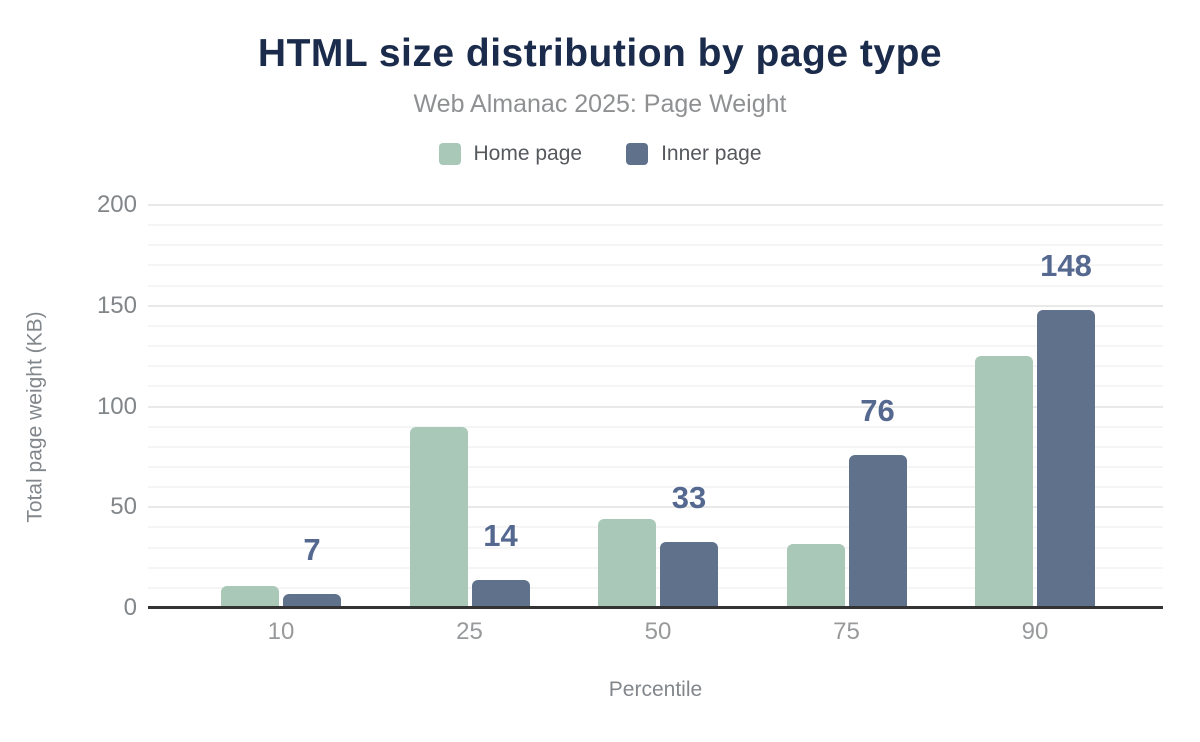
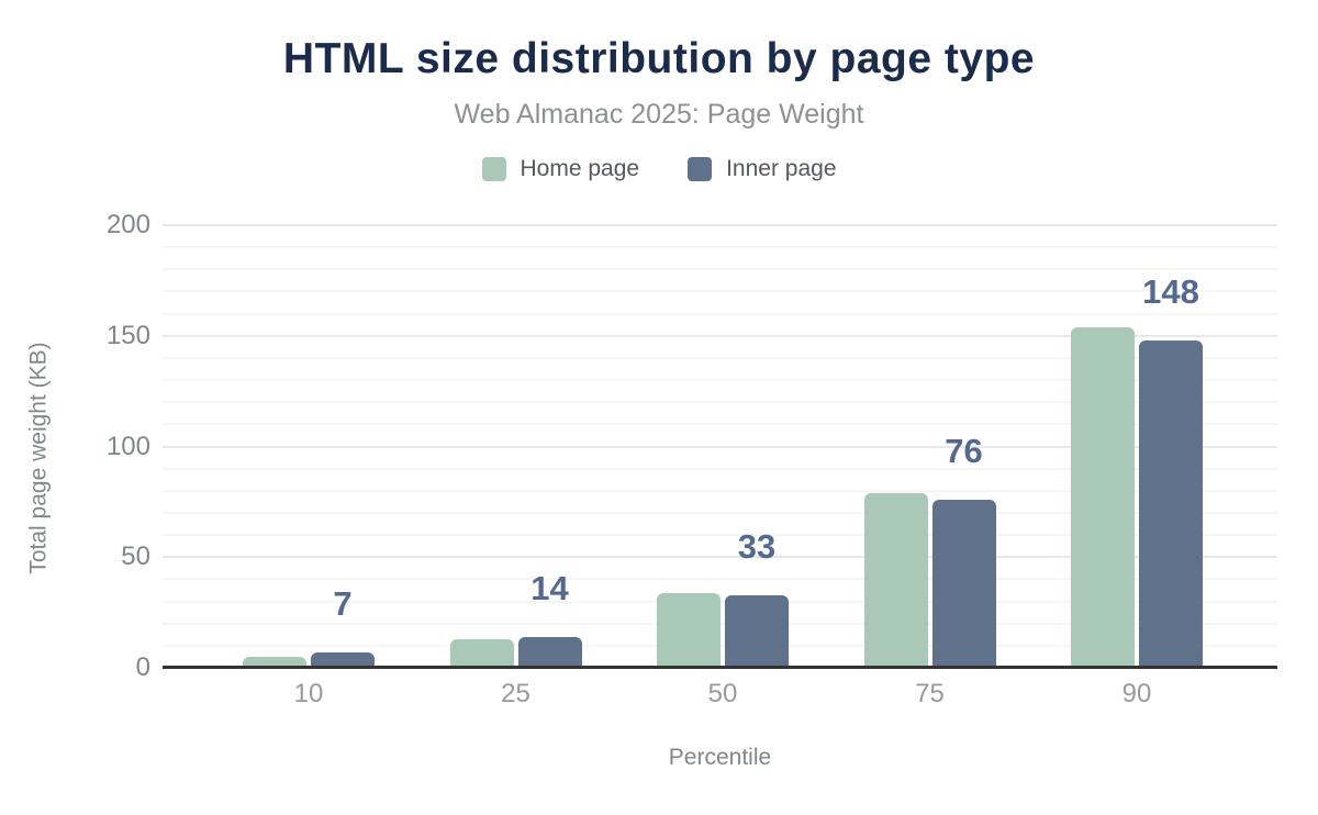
Home page/10: 11 -> 5
Home page/25: 90 -> 13
Home page/50: 44 -> 34
Home page/75: 32 -> 79
Home page/90: 125 -> 154
